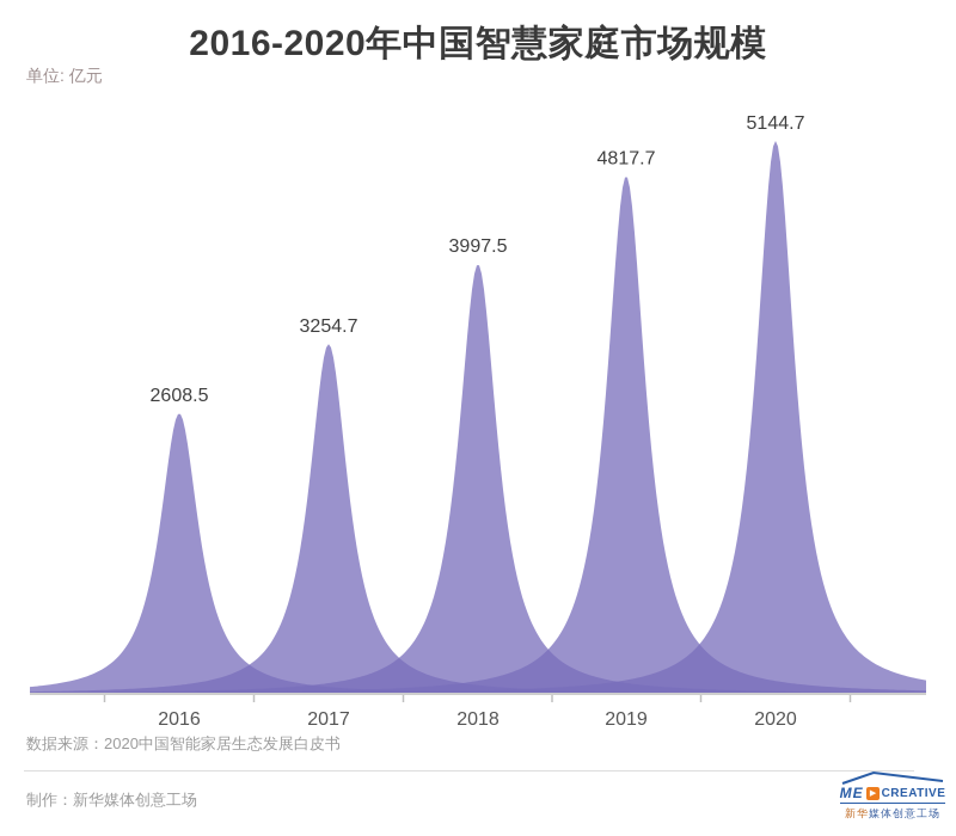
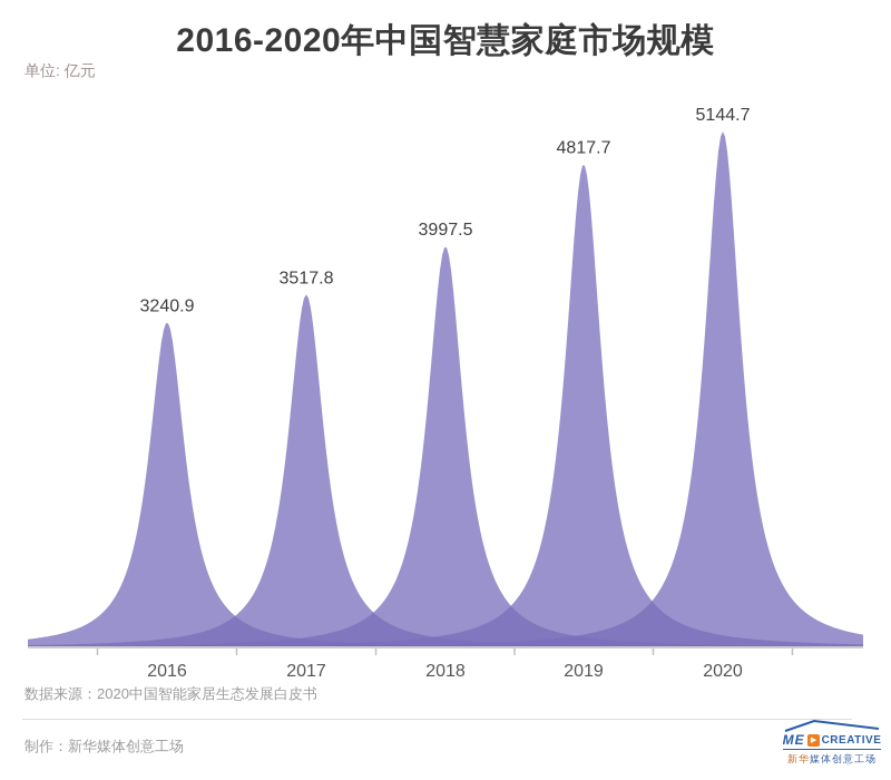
2016: 2608.5 -> 3240.9
2017: 3254.7 -> 3517.8
